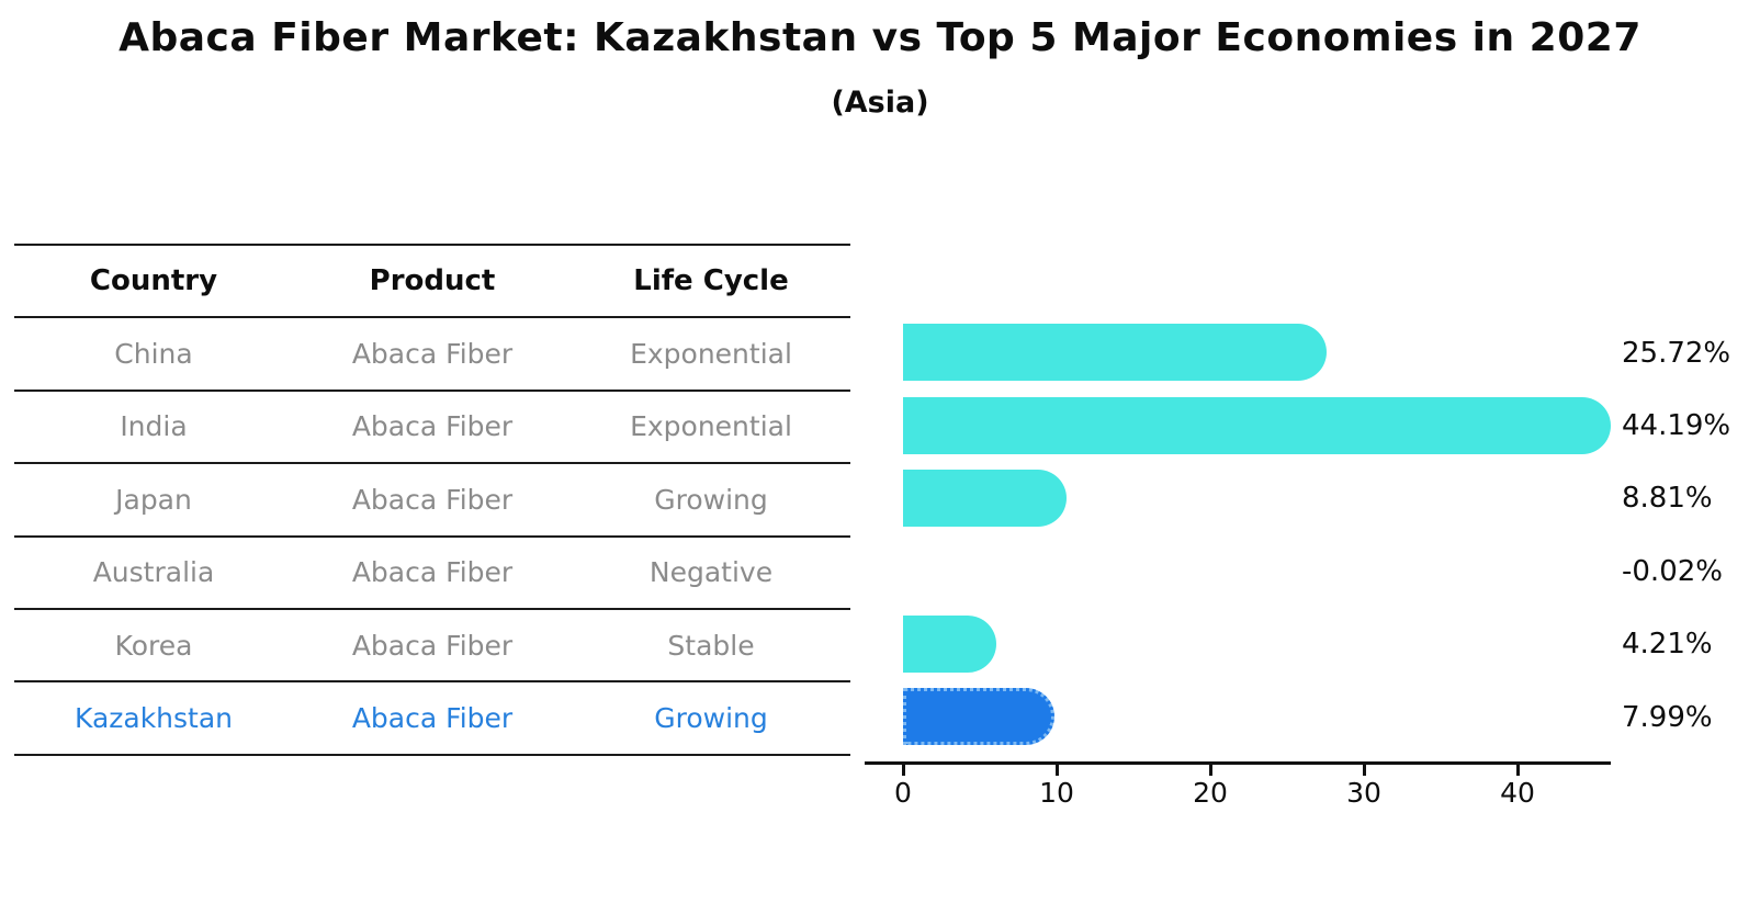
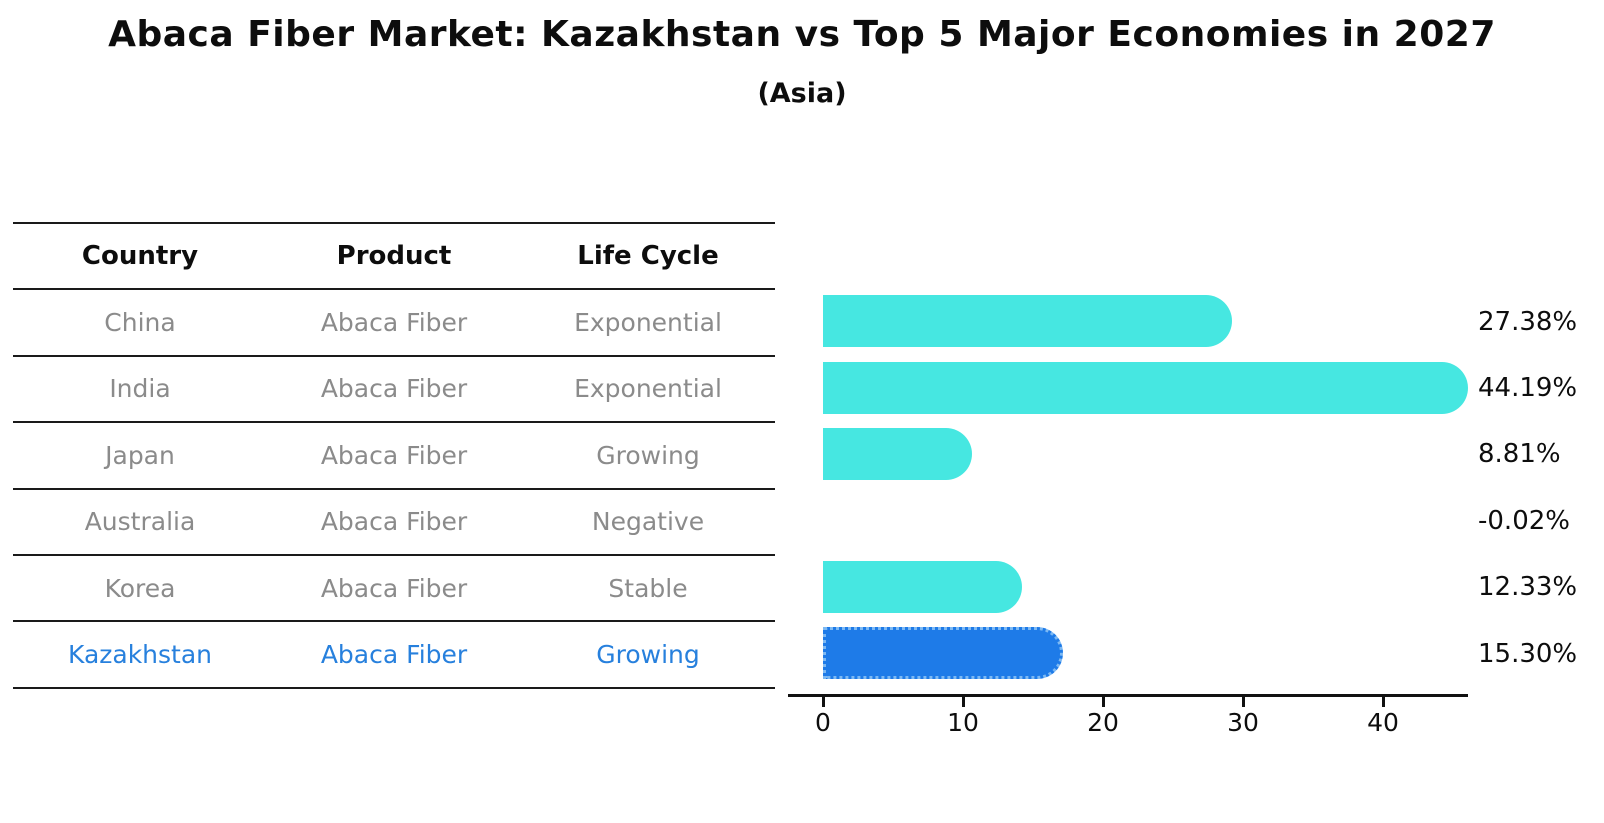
China: 25.72% -> 27.38%
Korea: 4.21% -> 12.33%
Kazakhstan: 7.99% -> 15.30%
